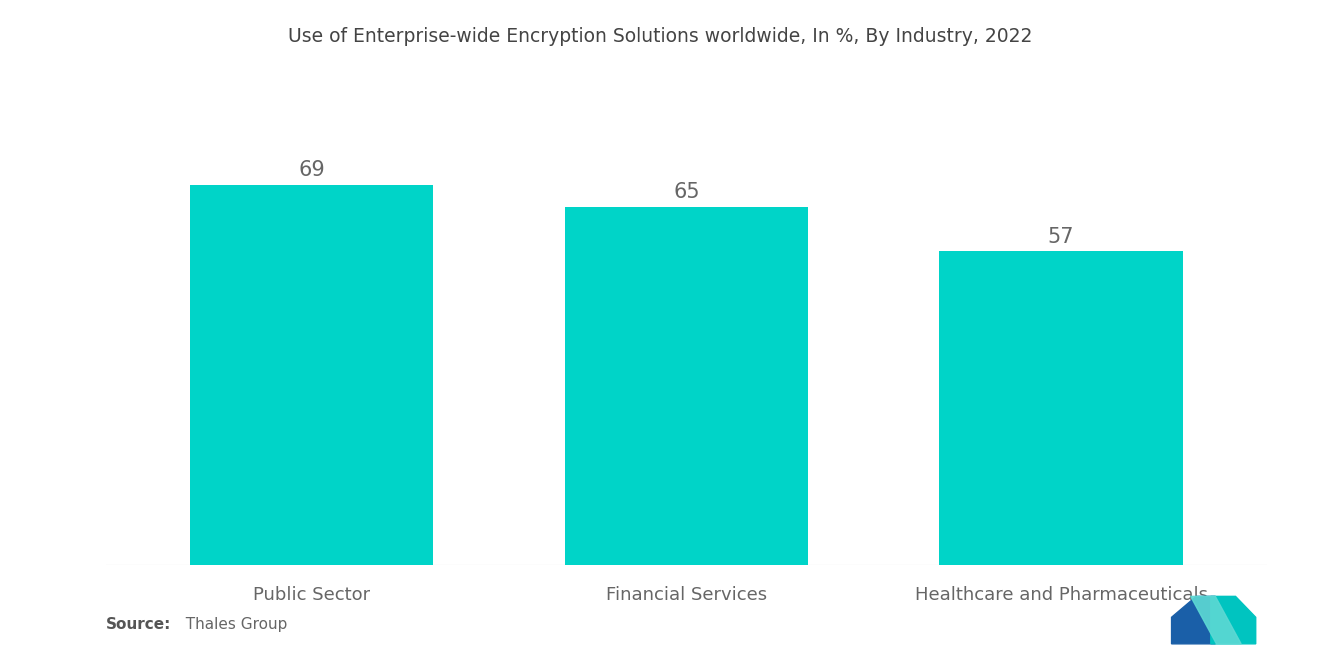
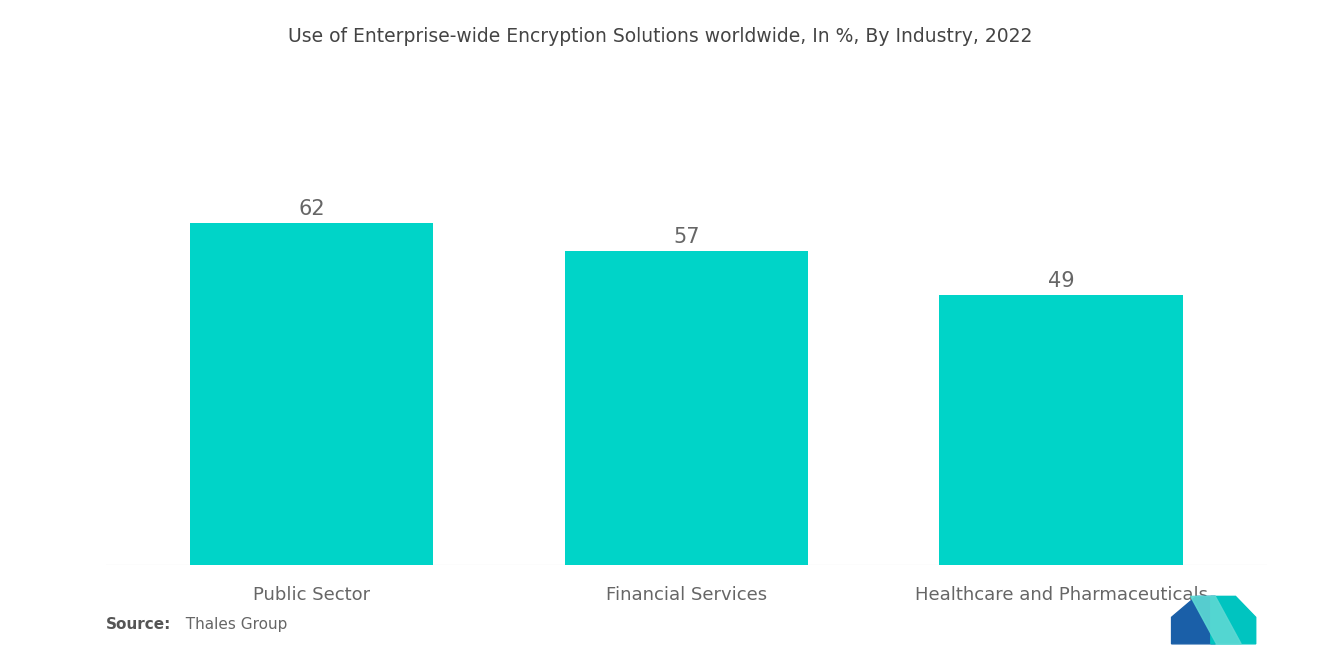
Public Sector: 69 -> 62
Financial Services: 65 -> 57
Healthcare and Pharmaceuticals: 57 -> 49
